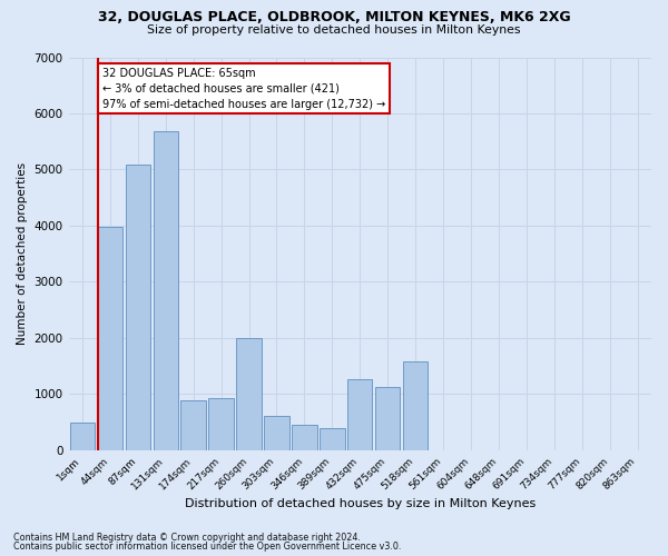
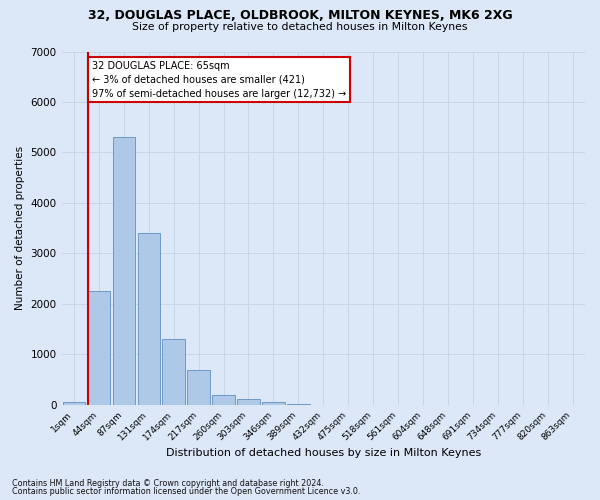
1sqm: 500 -> 50
44sqm: 3980 -> 2250
87sqm: 5080 -> 5300
131sqm: 5680 -> 3400
174sqm: 900 -> 1300
217sqm: 940 -> 700
260sqm: 2000 -> 200
303sqm: 620 -> 120
346sqm: 460 -> 50
389sqm: 400 -> 10
432sqm: 1260 -> 0
475sqm: 1120 -> 0
518sqm: 1580 -> 0
